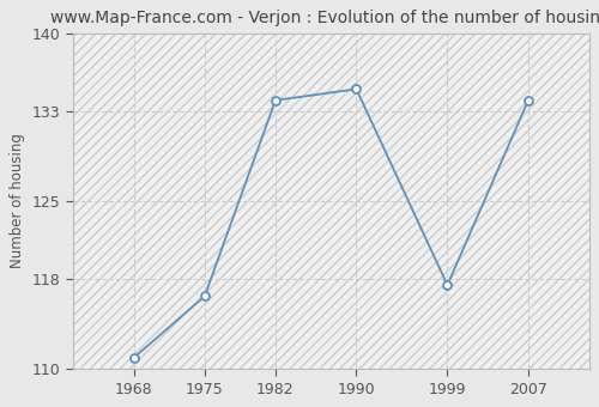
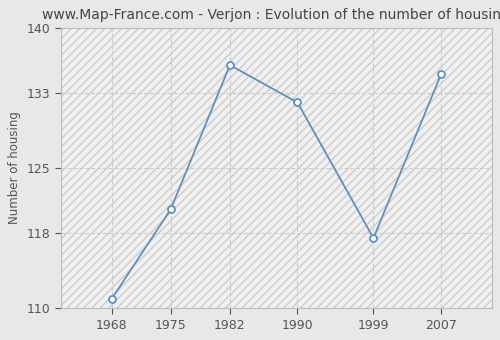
1975: 116.5 -> 120.6
1982: 134.0 -> 136.0
1990: 135.0 -> 132.0
2007: 134.0 -> 135.0
